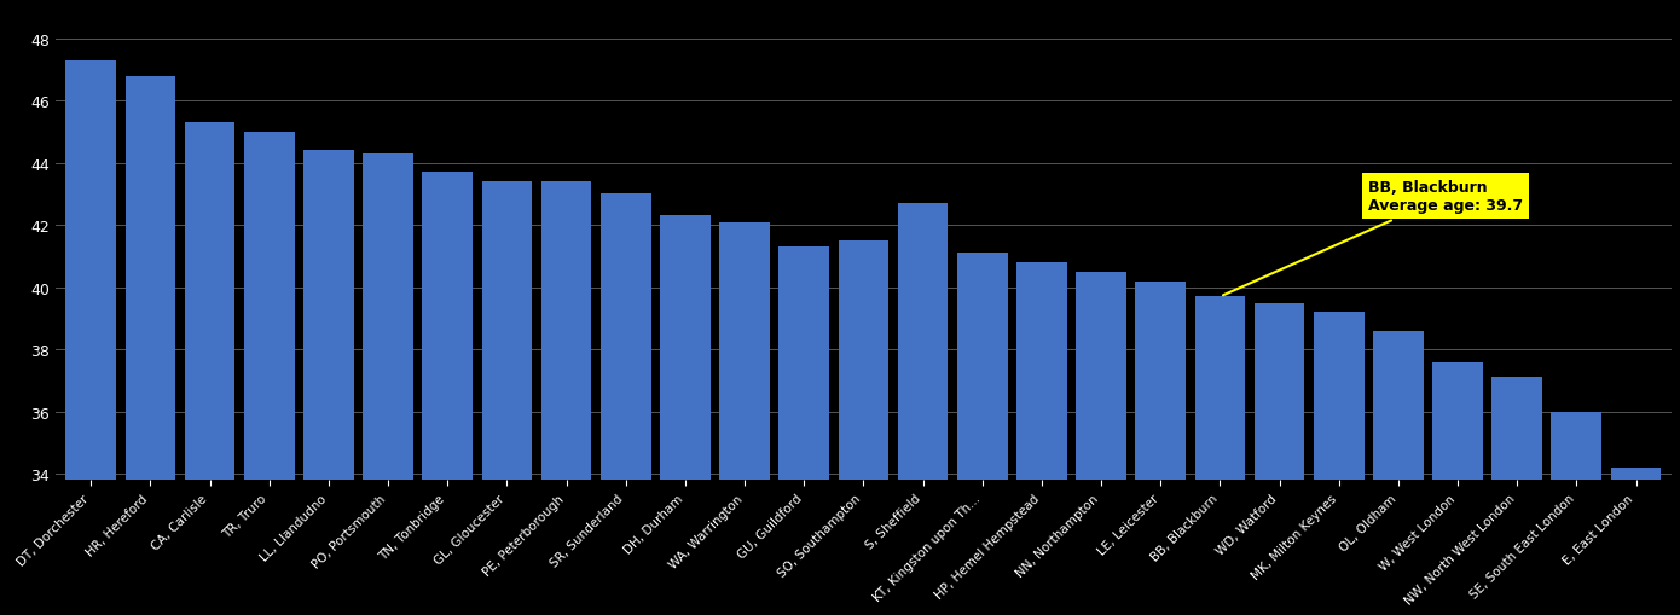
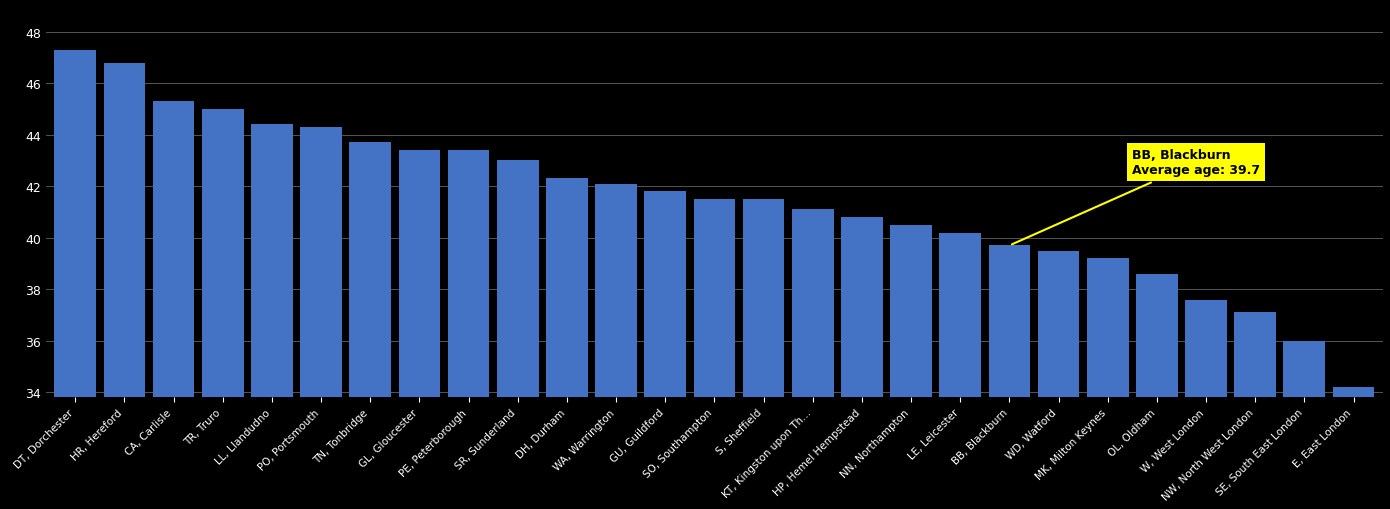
GU, Guildford: 41.3 -> 41.8
S, Sheffield: 42.7 -> 41.5
